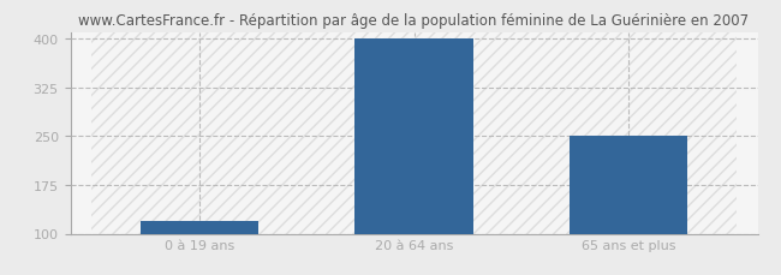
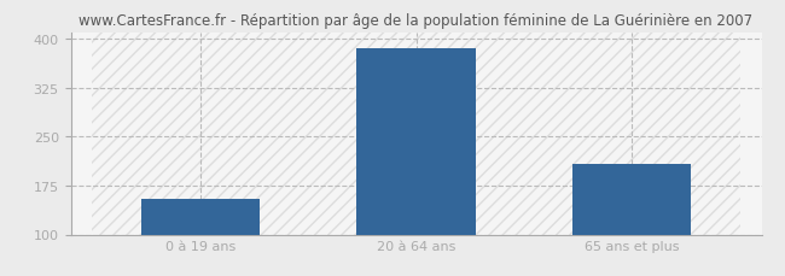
0 à 19 ans: 120 -> 154
20 à 64 ans: 400 -> 386
65 ans et plus: 251 -> 208
